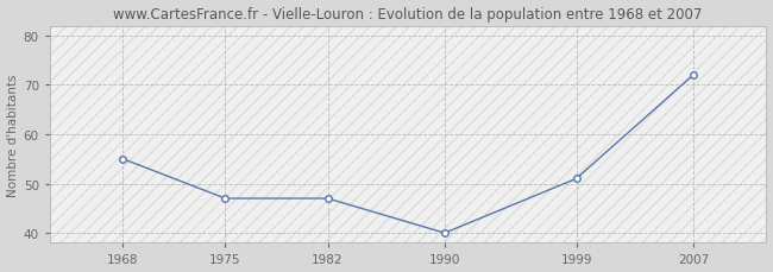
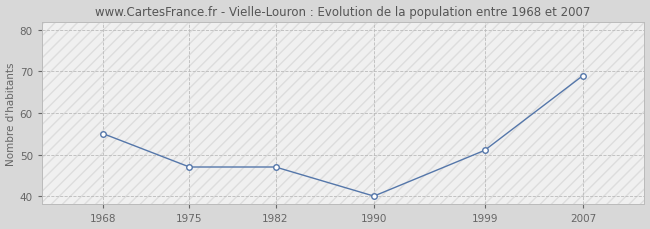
2007: 72 -> 69
